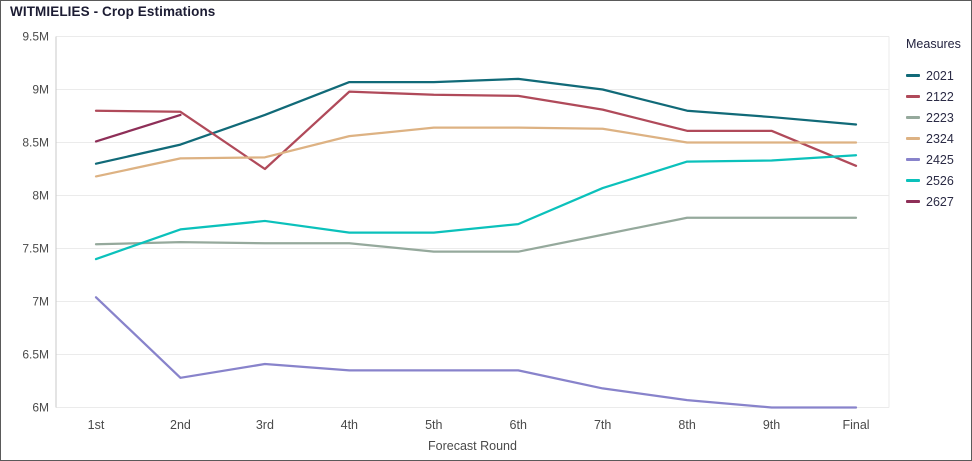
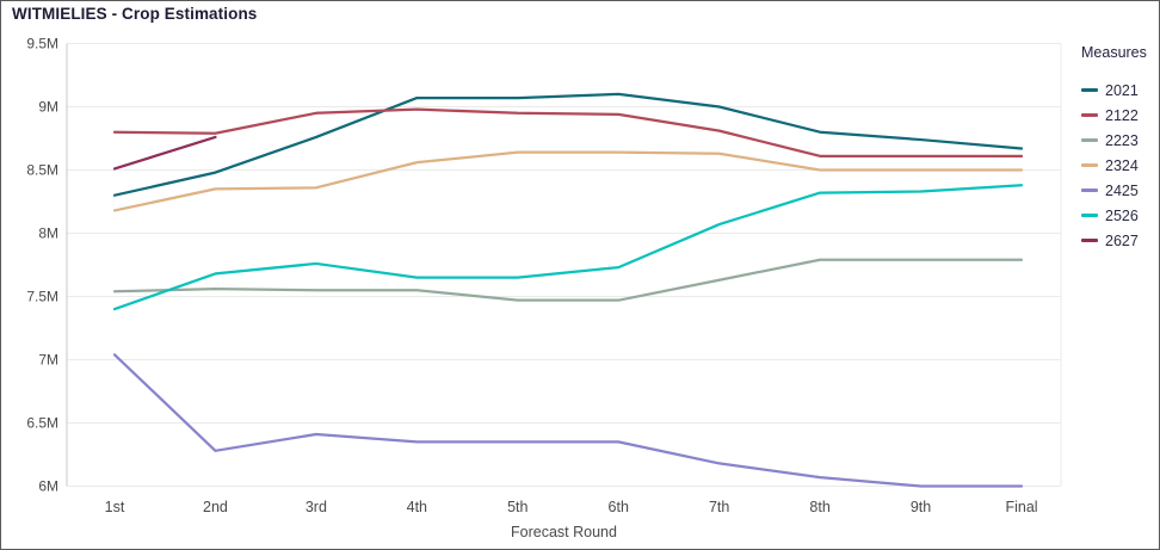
2122/3rd: 8.25M -> 8.95M
2122/Final: 8.28M -> 8.61M
